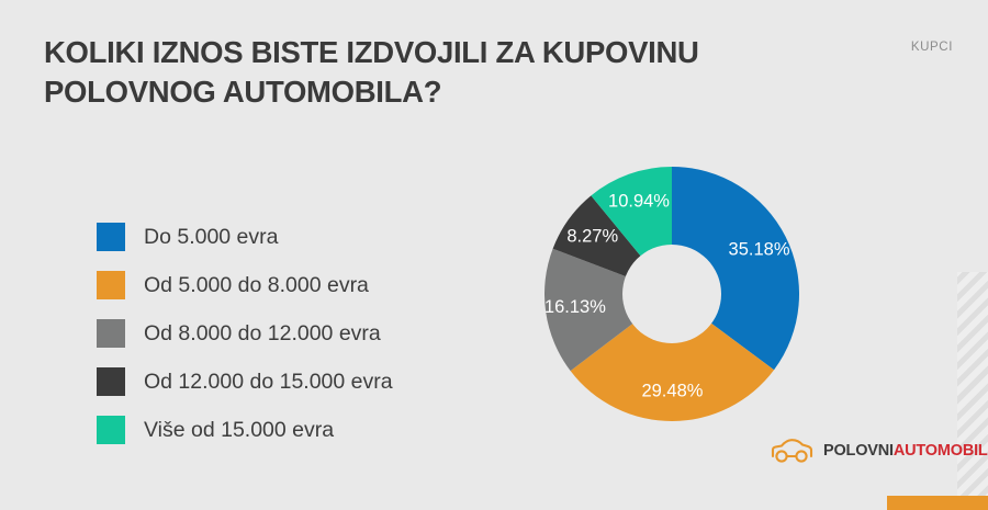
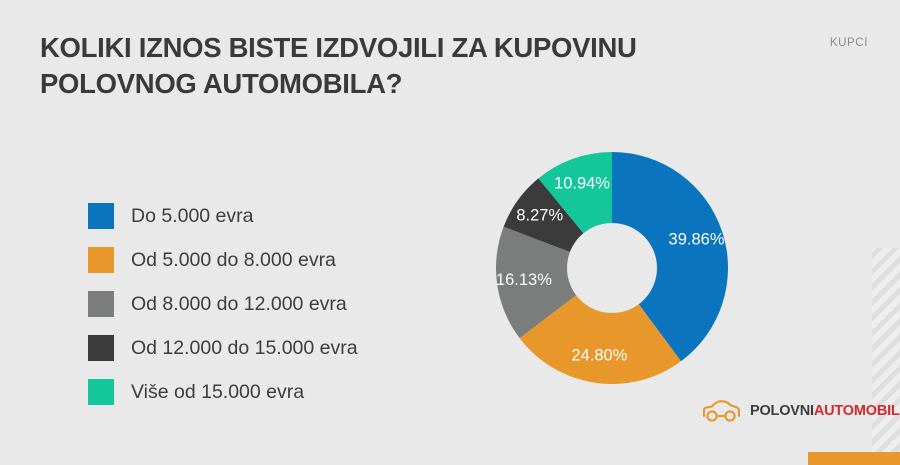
Do 5.000 evra: 35.18% -> 39.86%
Od 5.000 do 8.000 evra: 29.48% -> 24.80%
